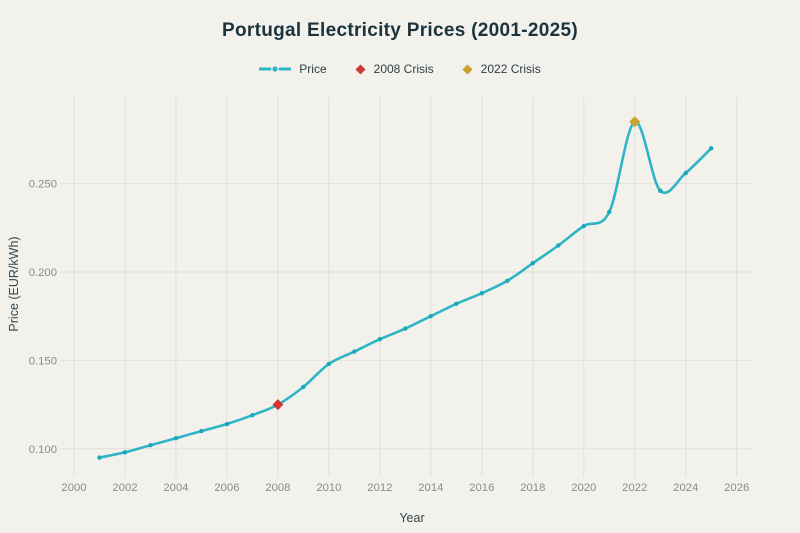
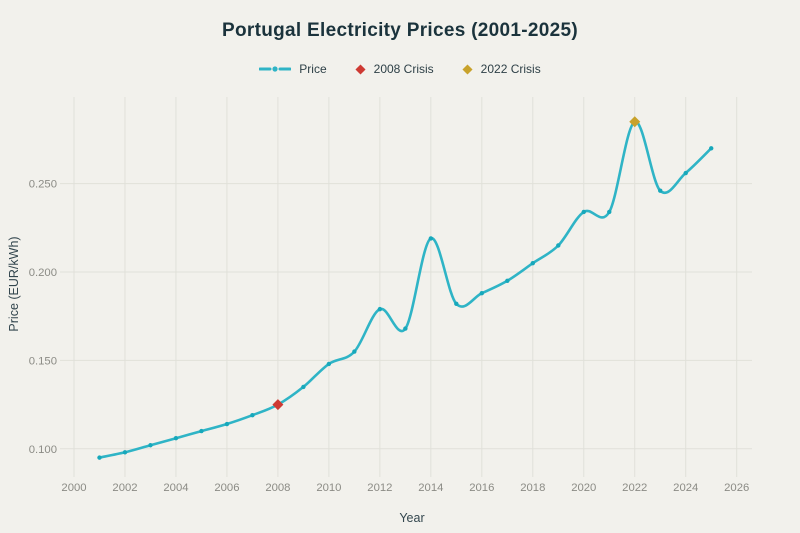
2012: 0.162 -> 0.179
2014: 0.175 -> 0.219
2020: 0.226 -> 0.234
